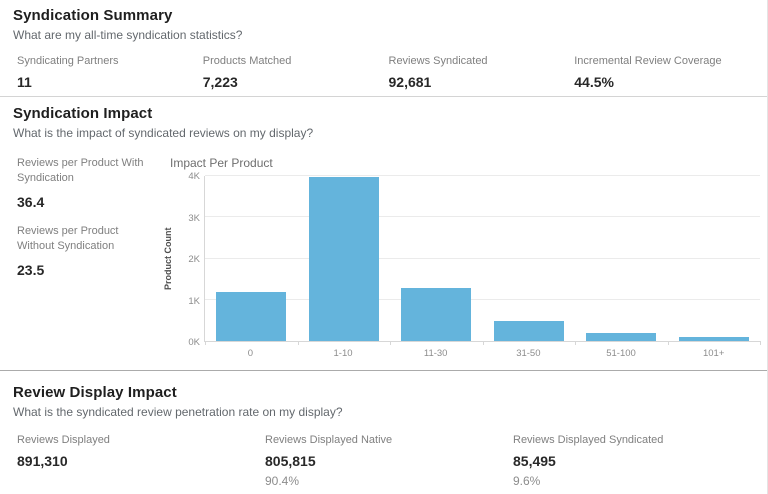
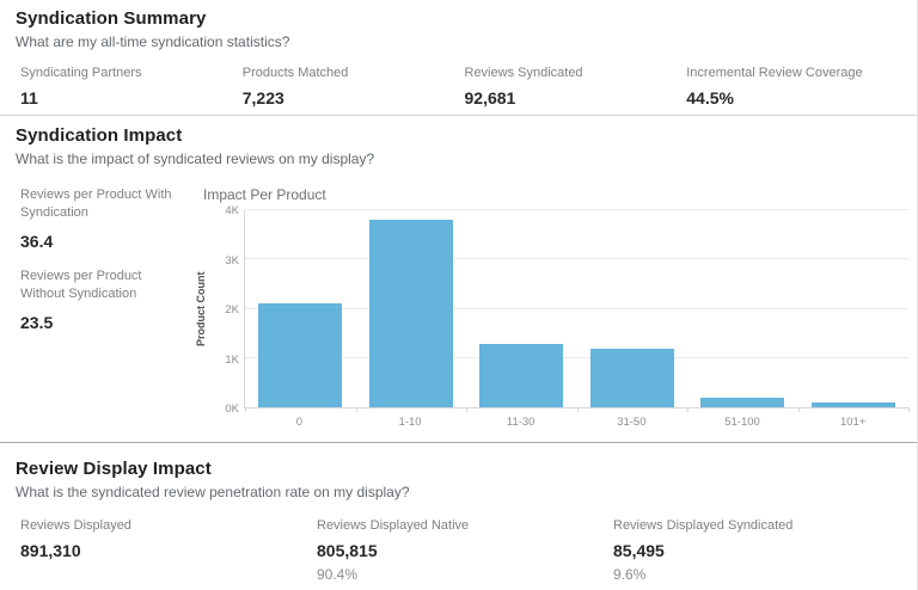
0: 1.2K -> 2.1K
1-10: 4.0K -> 3.8K
31-50: 0.5K -> 1.2K
